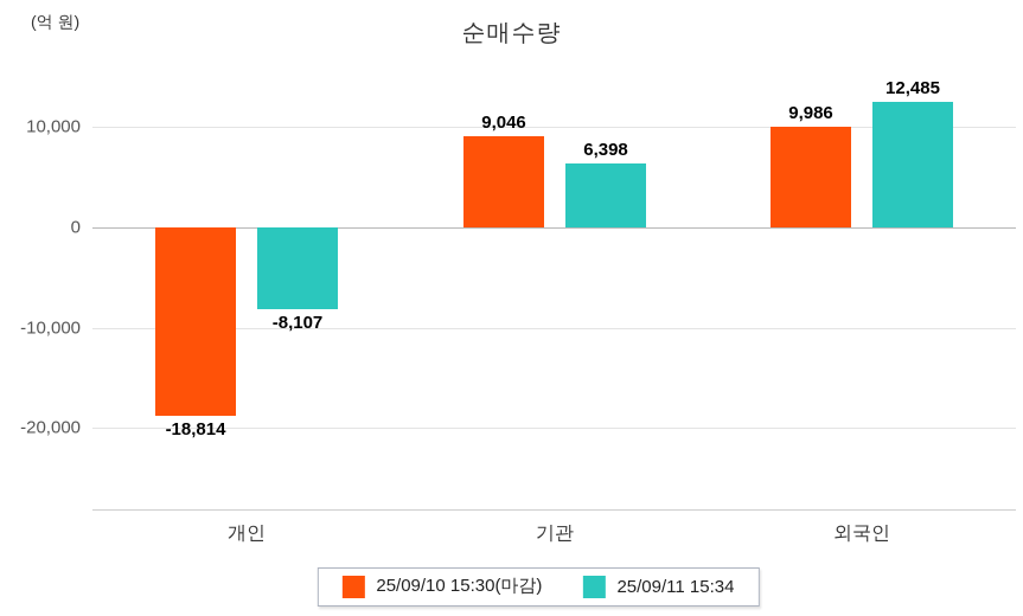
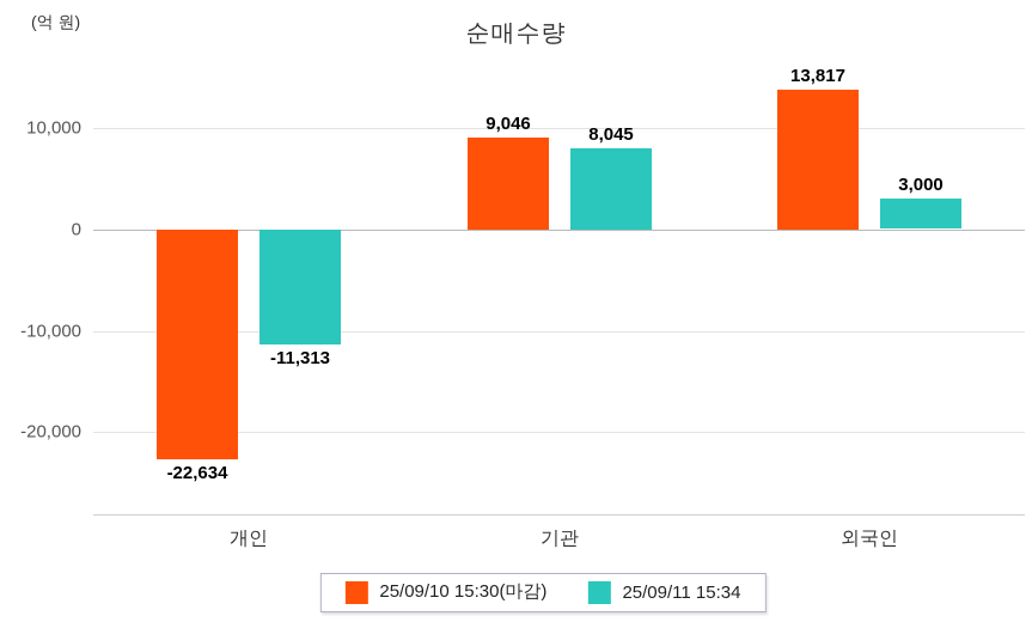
25/09/10 15:30(마감)/개인: -18,814 -> -22,634
25/09/11 15:34/개인: -8,107 -> -11,313
25/09/11 15:34/기관: 6,398 -> 8,045
25/09/10 15:30(마감)/외국인: 9,986 -> 13,817
25/09/11 15:34/외국인: 12,485 -> 3,000
